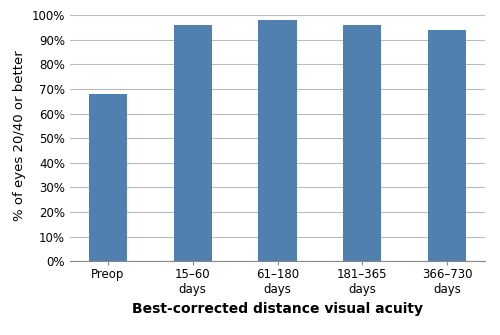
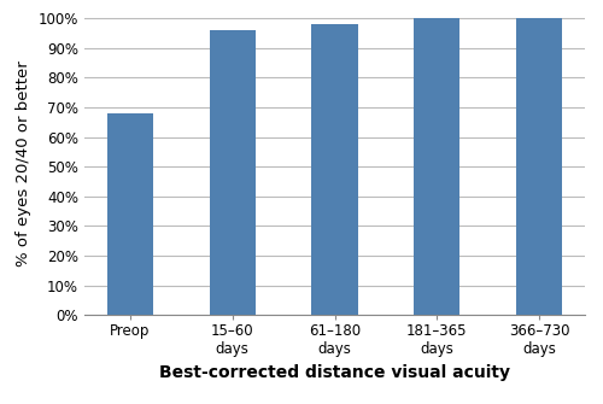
181–365 days: 96% -> 100%
366–730 days: 94% -> 100%
